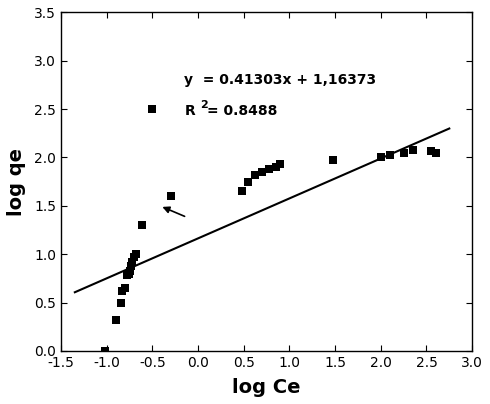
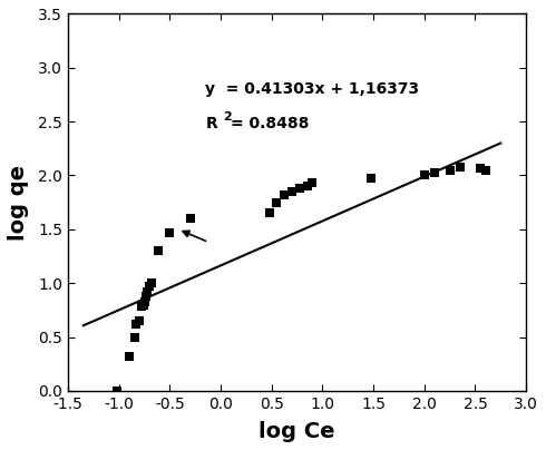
-0.5: 2.50 -> 1.47
